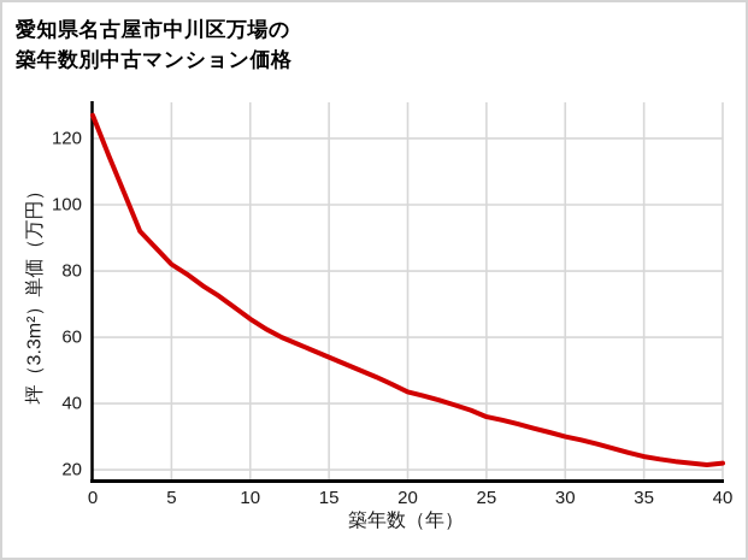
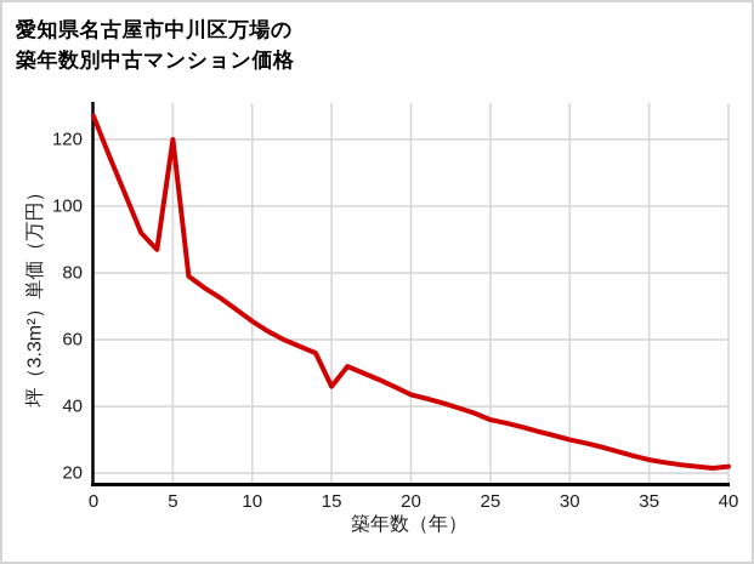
5: 82 -> 120
15: 54 -> 46
